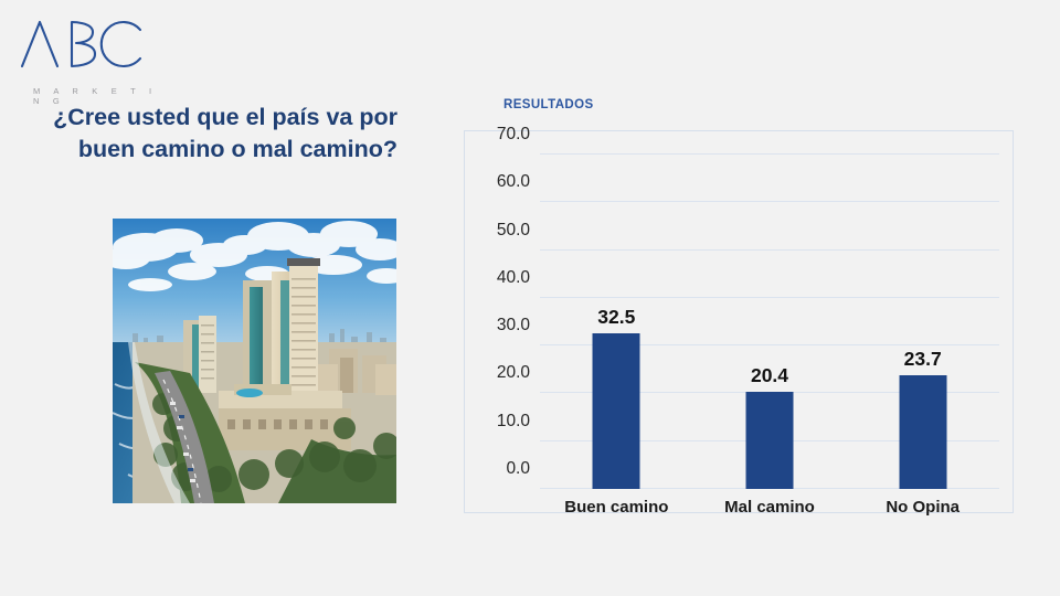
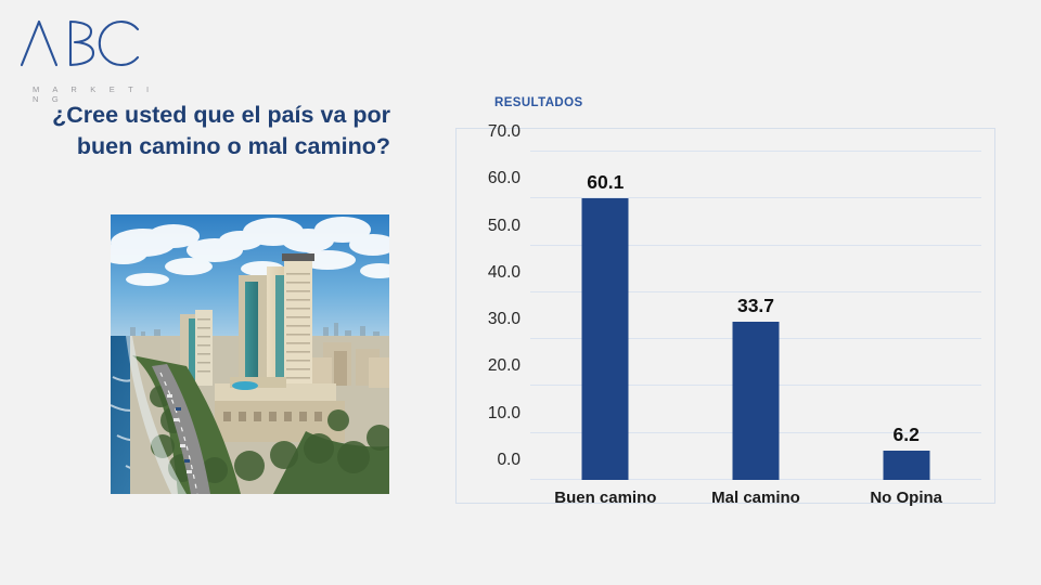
Buen camino: 32.5 -> 60.1
Mal camino: 20.4 -> 33.7
No Opina: 23.7 -> 6.2
